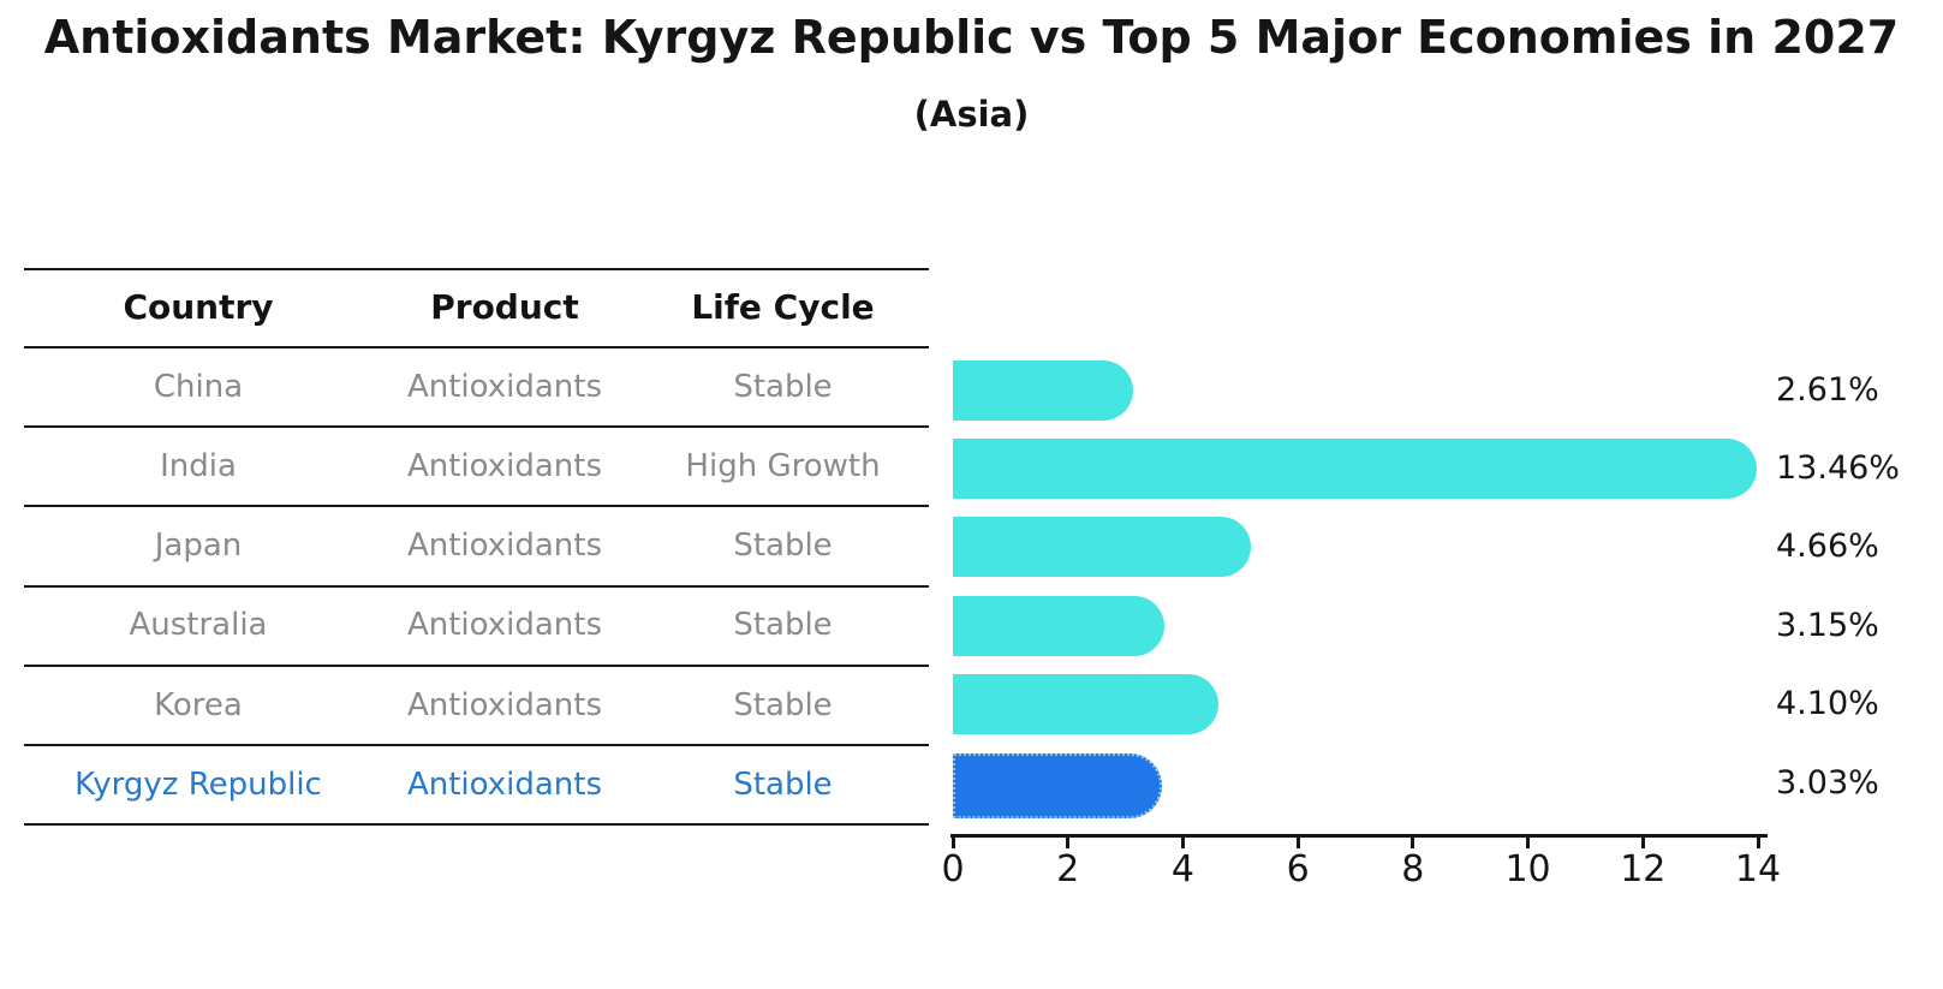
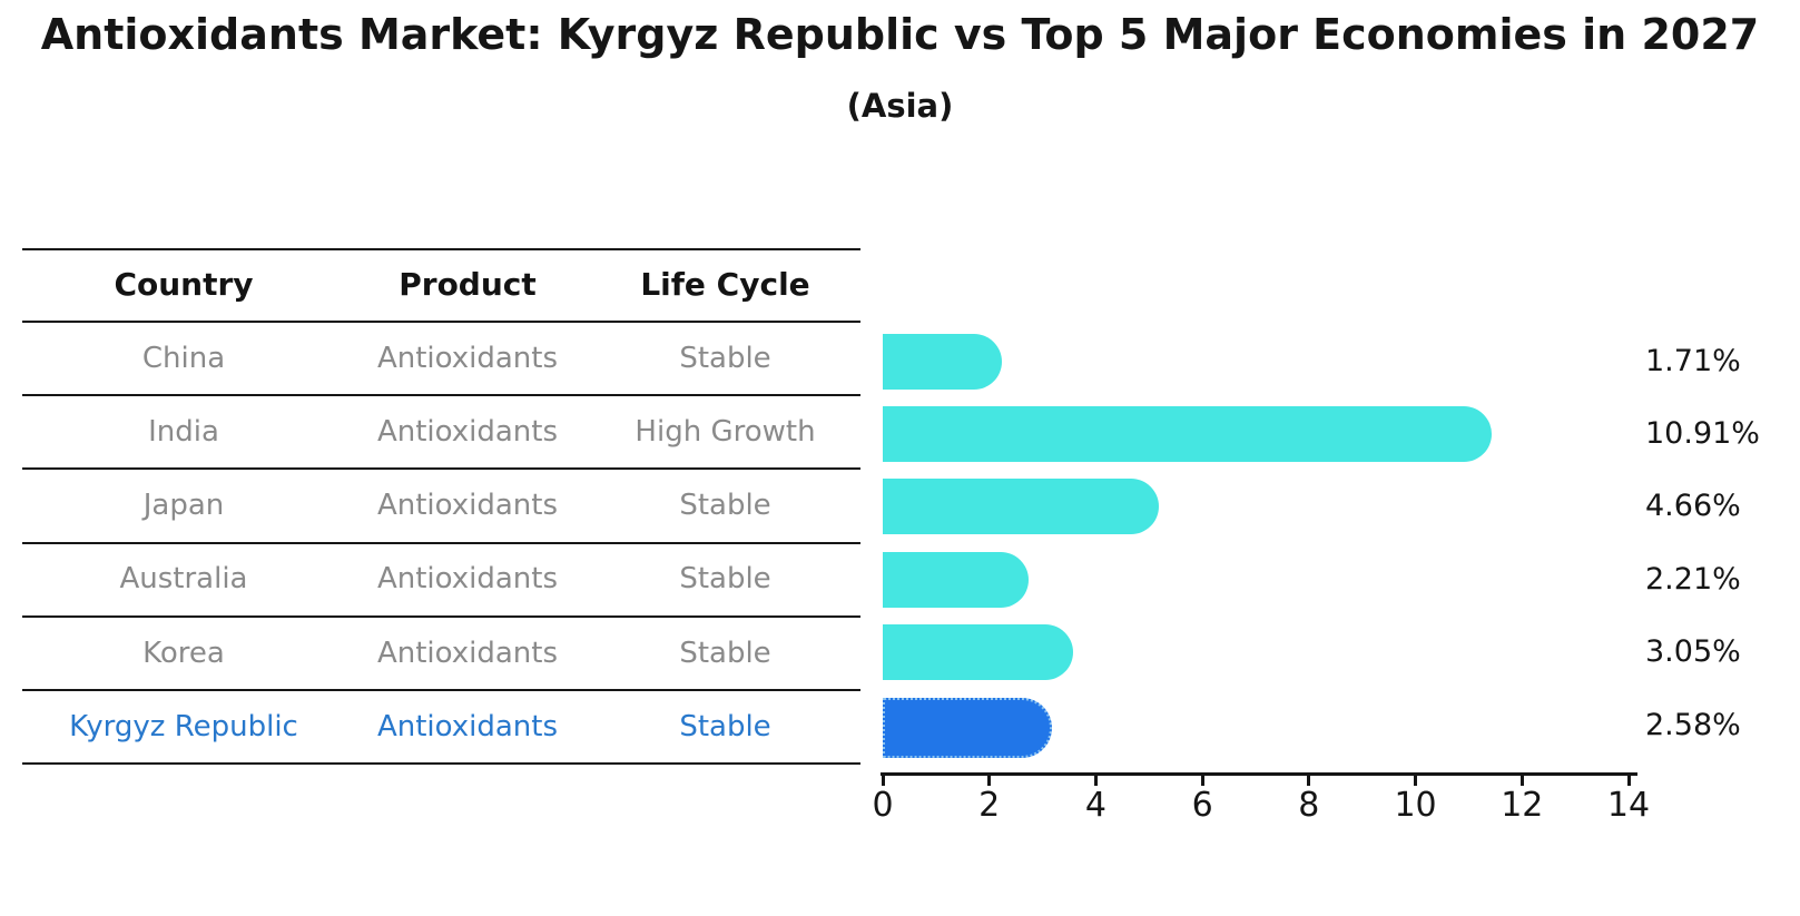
China: 2.61% -> 1.71%
India: 13.46% -> 10.91%
Australia: 3.15% -> 2.21%
Korea: 4.10% -> 3.05%
Kyrgyz Republic: 3.03% -> 2.58%
